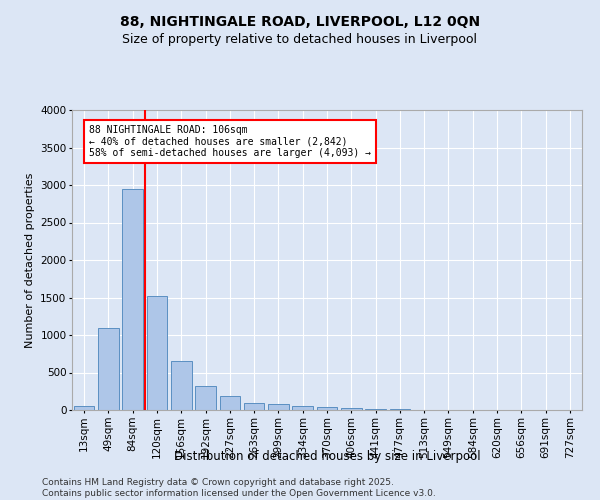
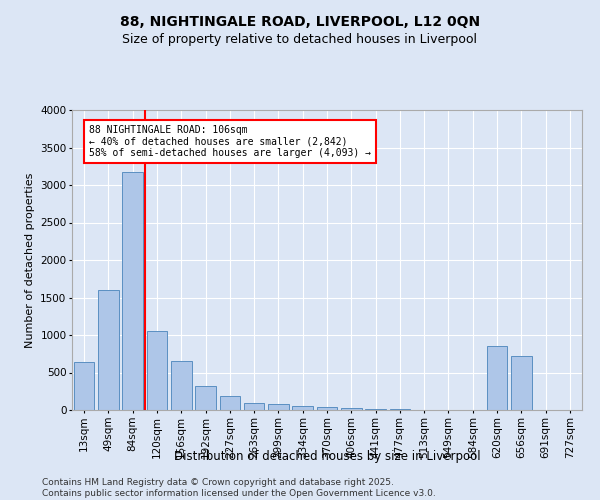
13sqm: 50 -> 640
49sqm: 1100 -> 1600
84sqm: 2950 -> 3180
120sqm: 1520 -> 1060
620sqm: 0 -> 860
656sqm: 0 -> 720
